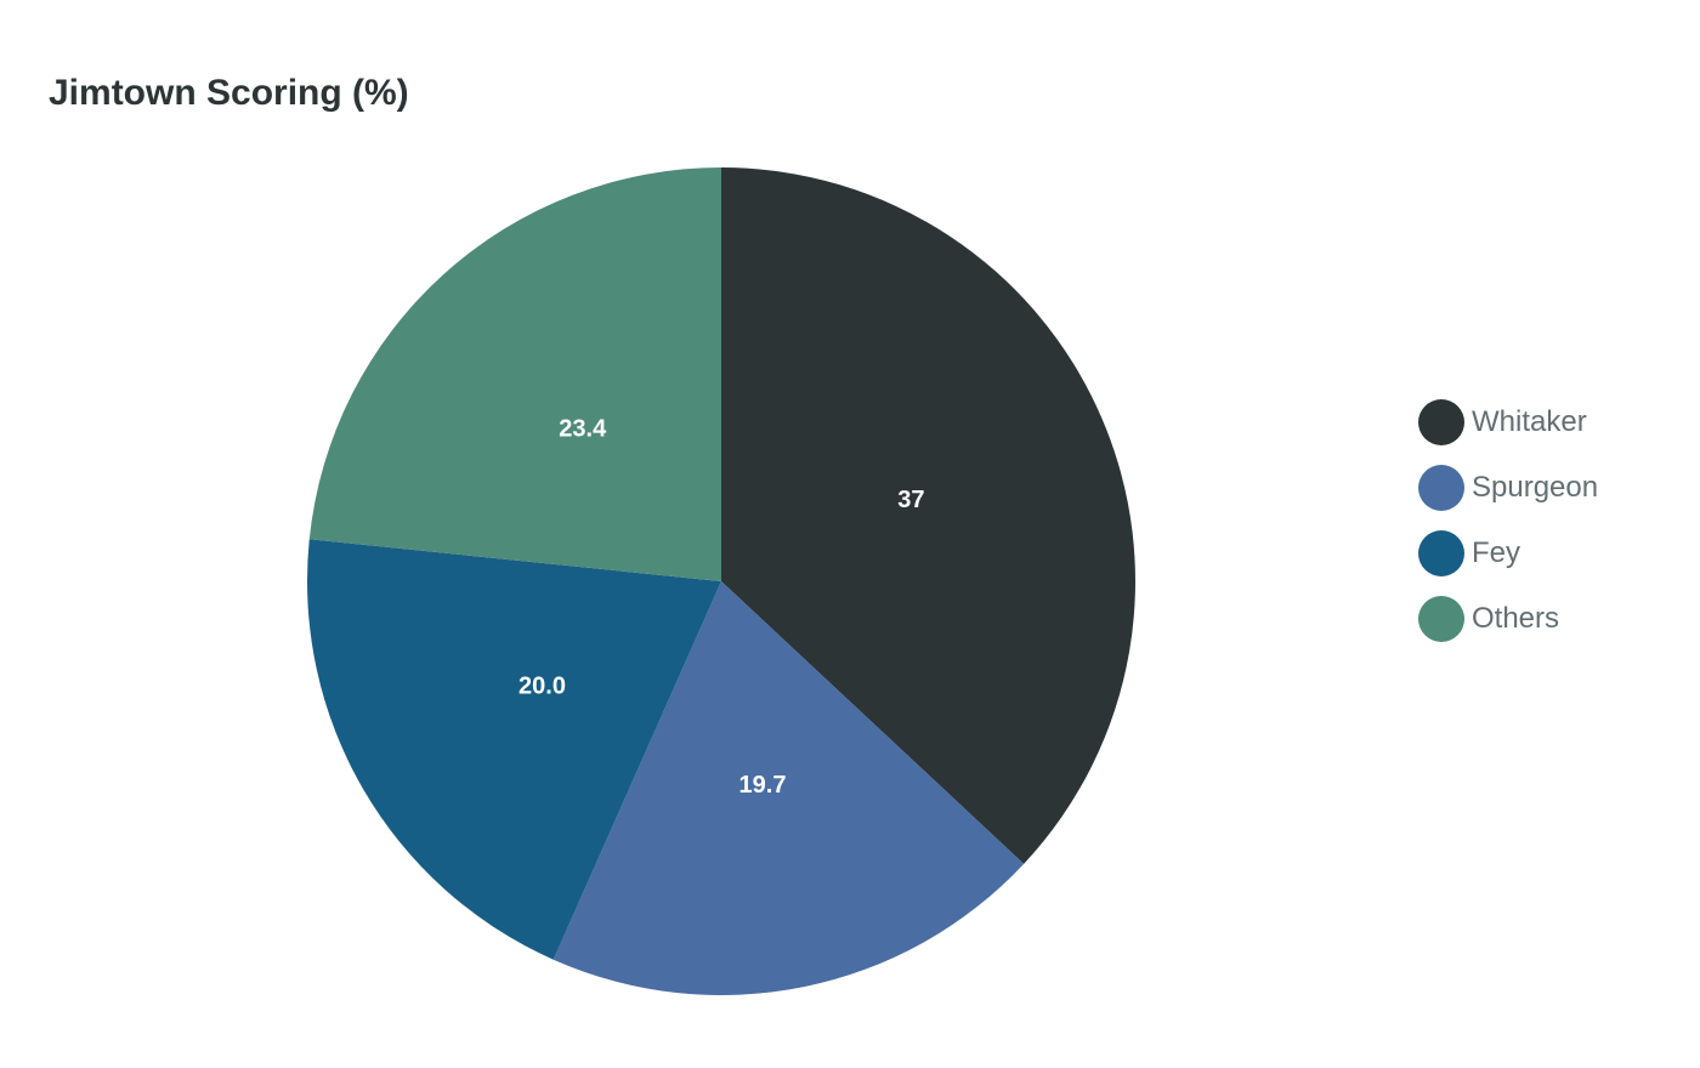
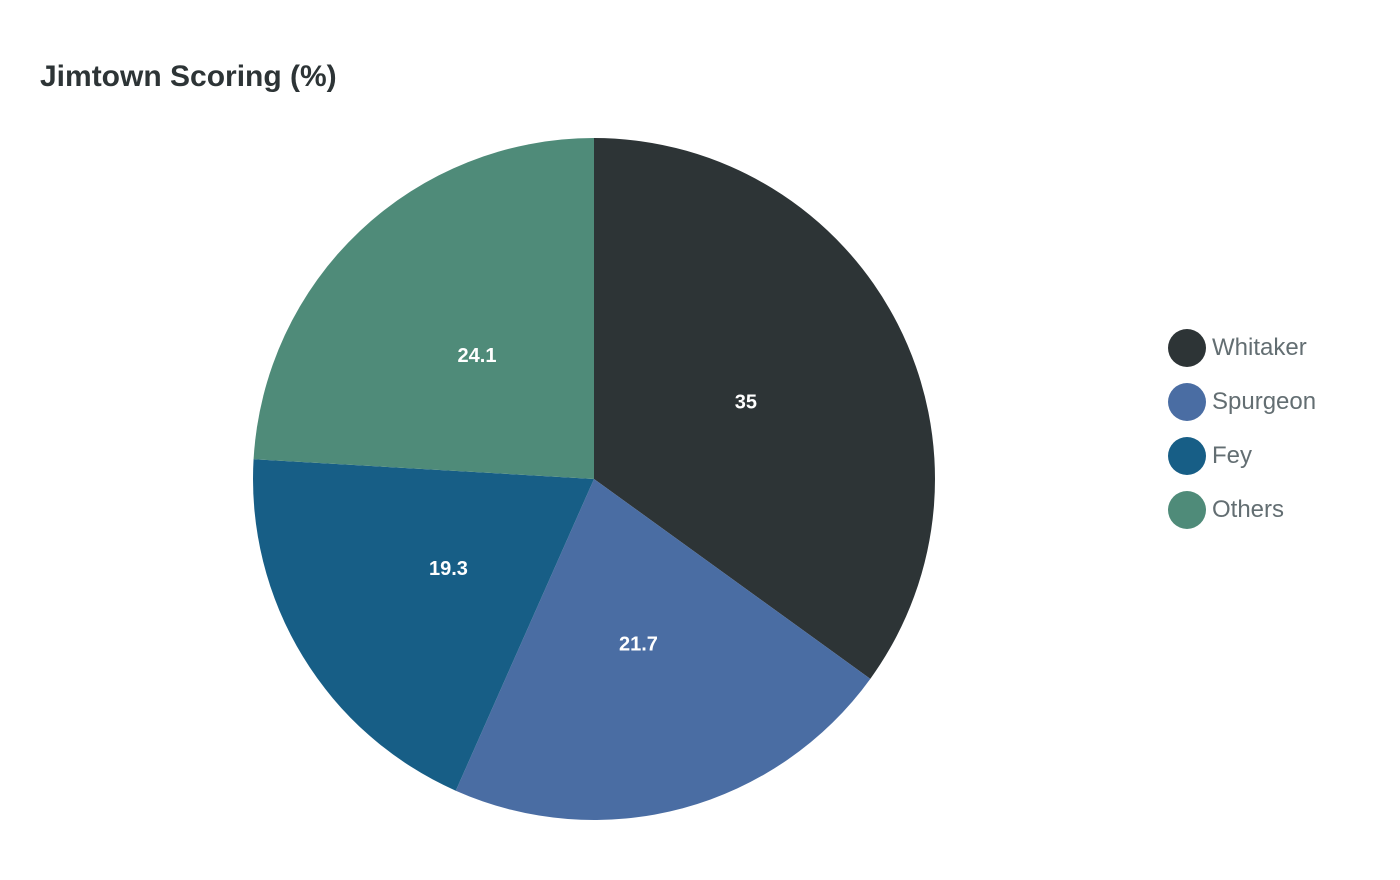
Whitaker: 37 -> 35
Spurgeon: 19.7 -> 21.7
Fey: 20.0 -> 19.3
Others: 23.4 -> 24.1
